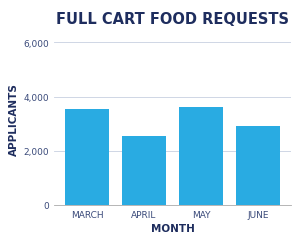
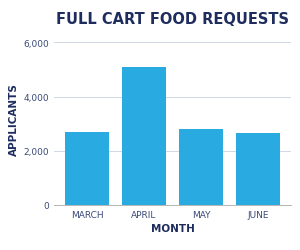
MARCH: 3,550 -> 2,700
APRIL: 2,550 -> 5,100
MAY: 3,600 -> 2,800
JUNE: 2,900 -> 2,650
